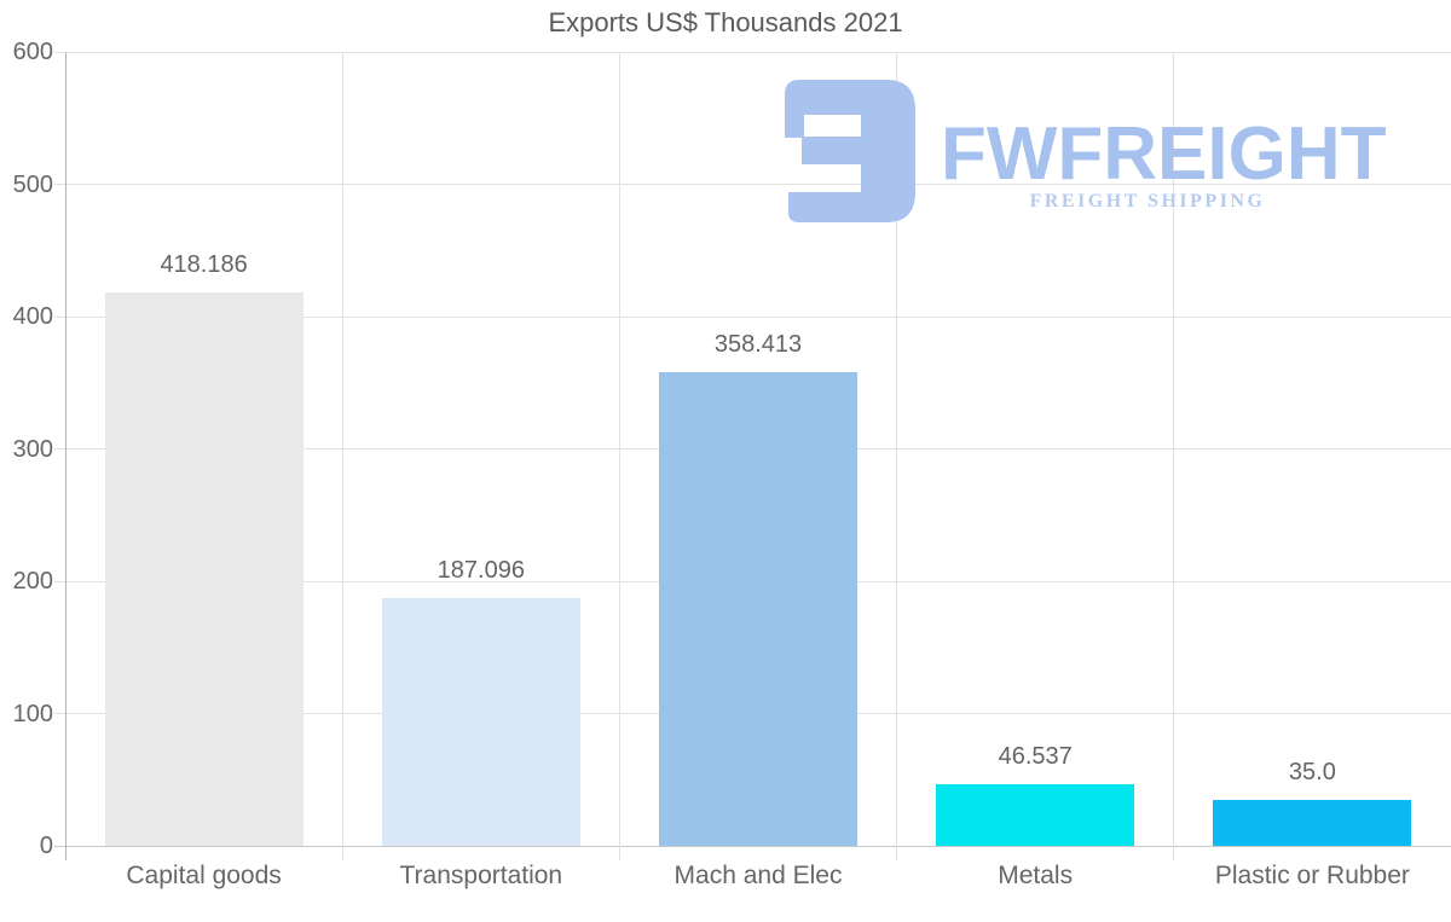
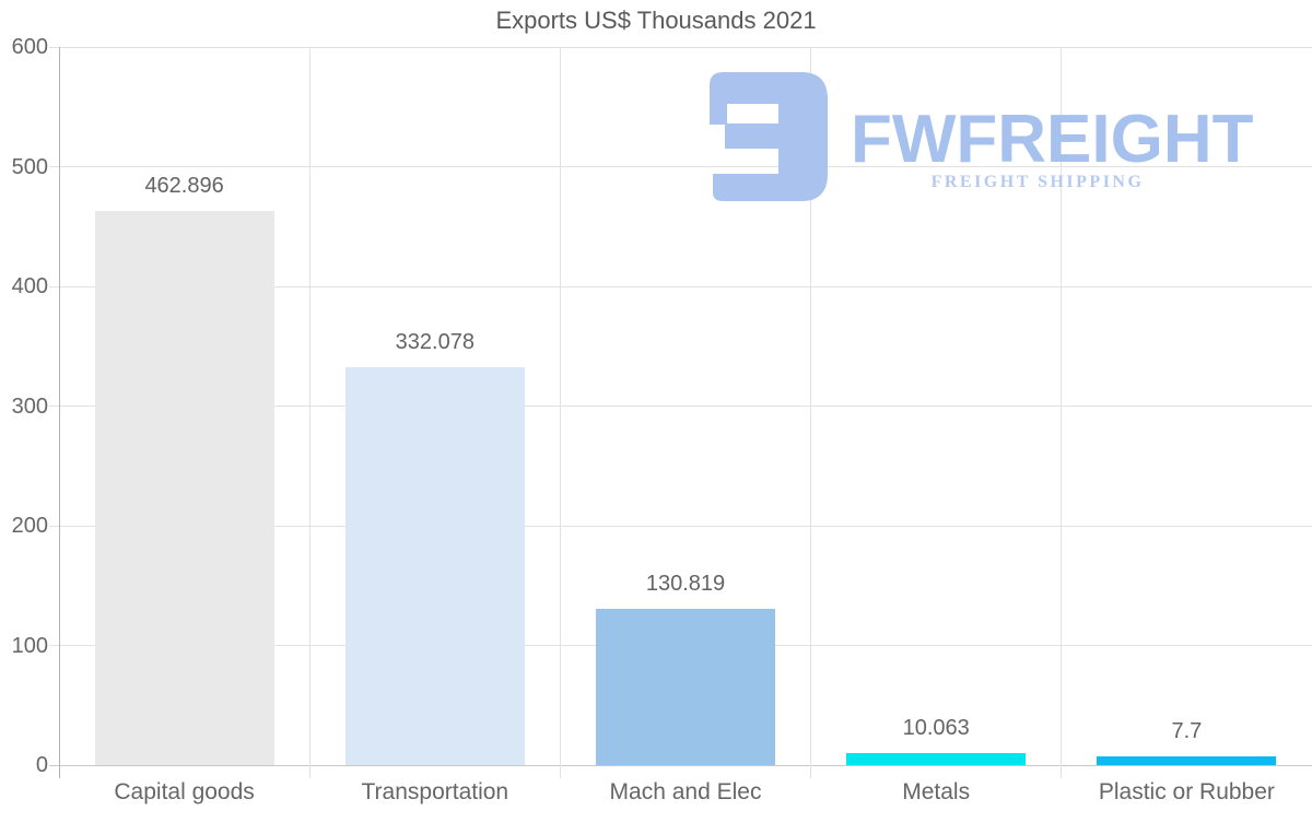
Capital goods: 418.186 -> 462.896
Transportation: 187.096 -> 332.078
Mach and Elec: 358.413 -> 130.819
Metals: 46.537 -> 10.063
Plastic or Rubber: 35.0 -> 7.7
